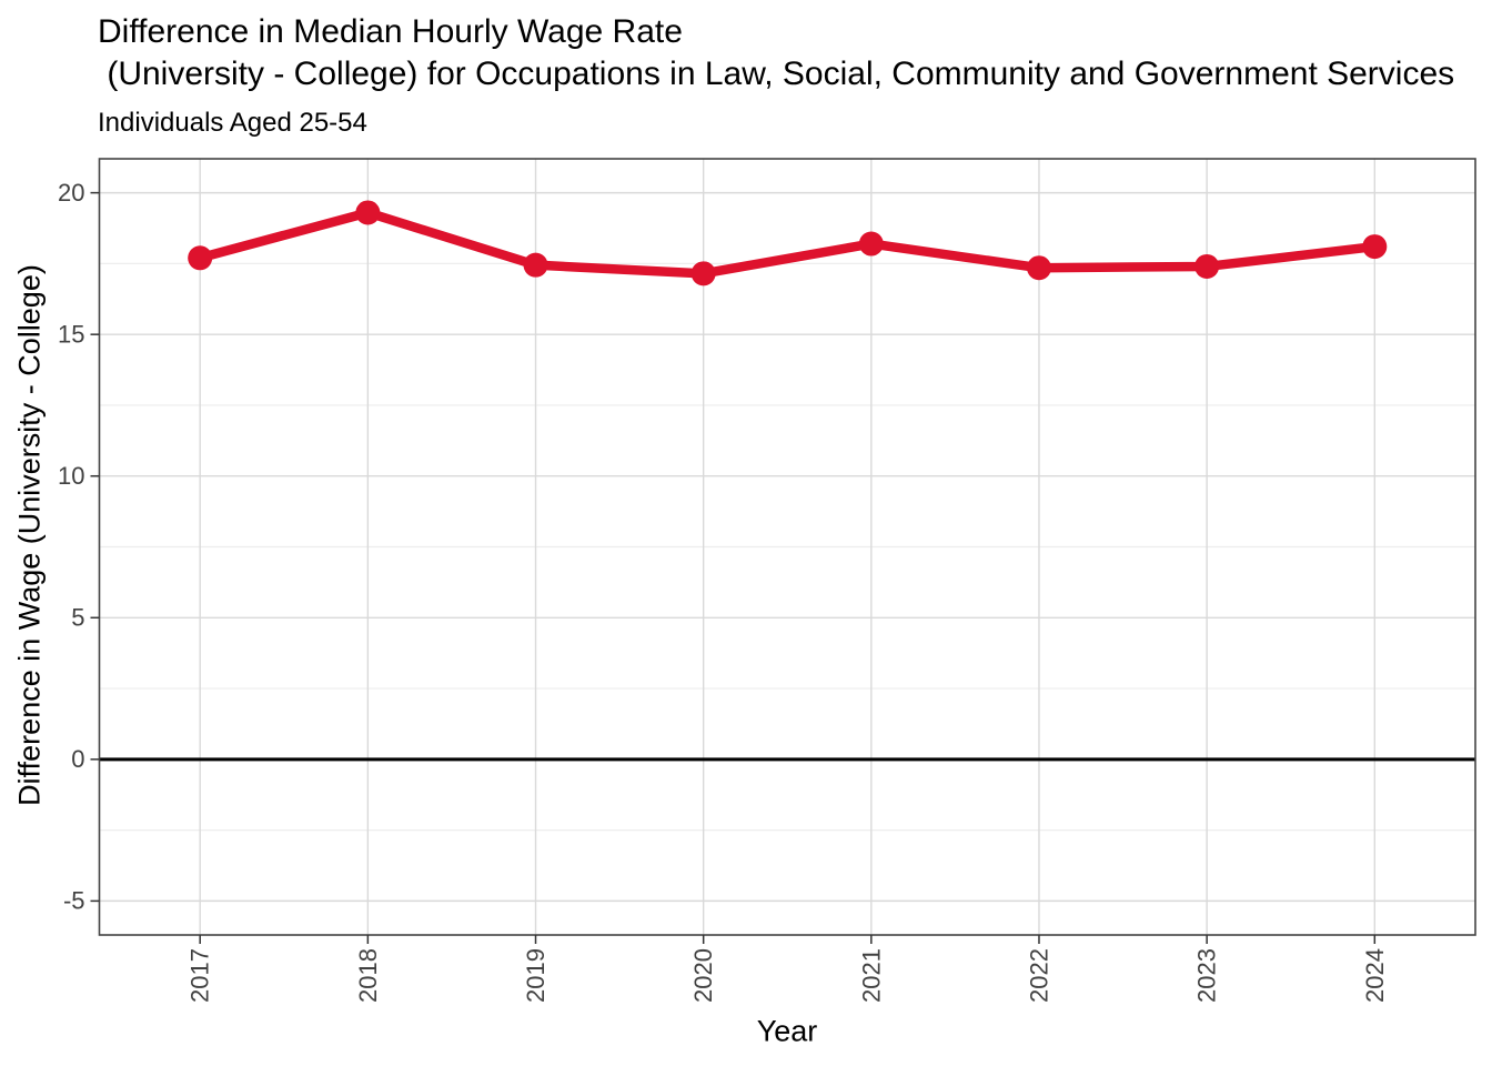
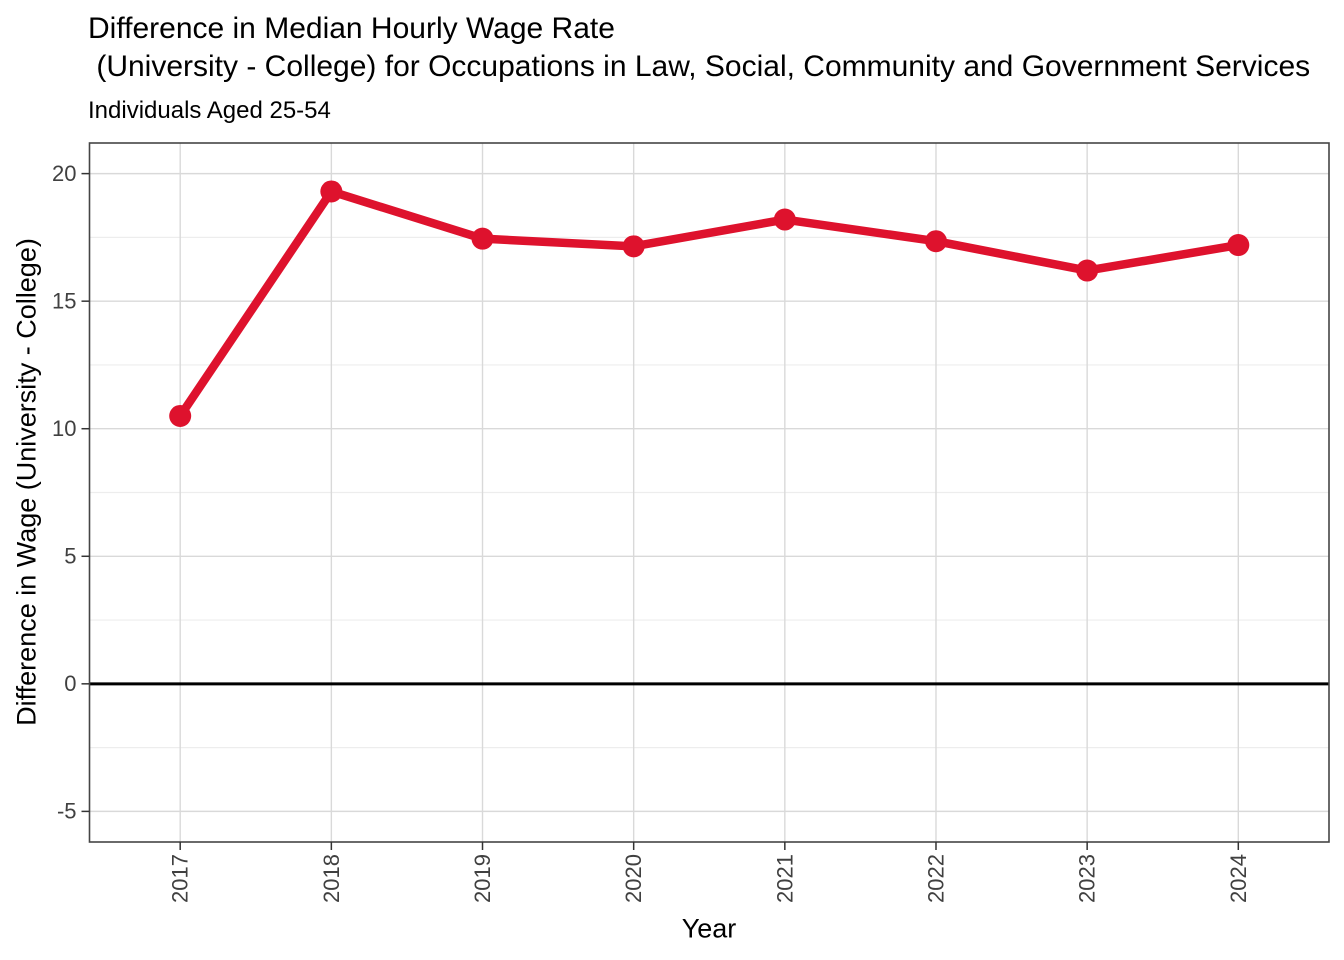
2017: 17.7 -> 10.5
2023: 17.4 -> 16.2
2024: 18.1 -> 17.2
